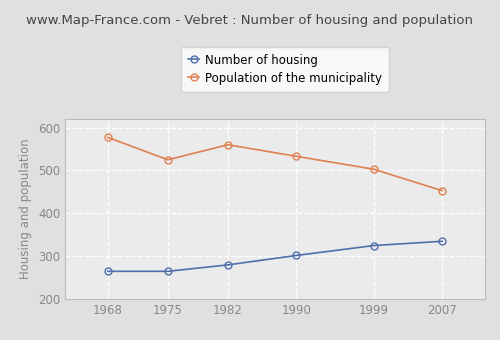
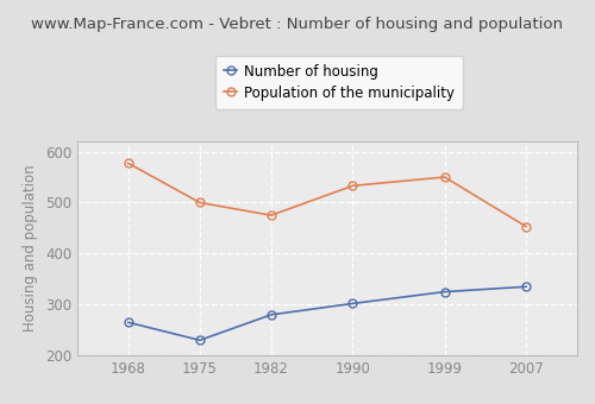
Number of housing/1975: 265 -> 230
Population of the municipality/1975: 525 -> 500
Population of the municipality/1982: 560 -> 475
Population of the municipality/1999: 503 -> 550
